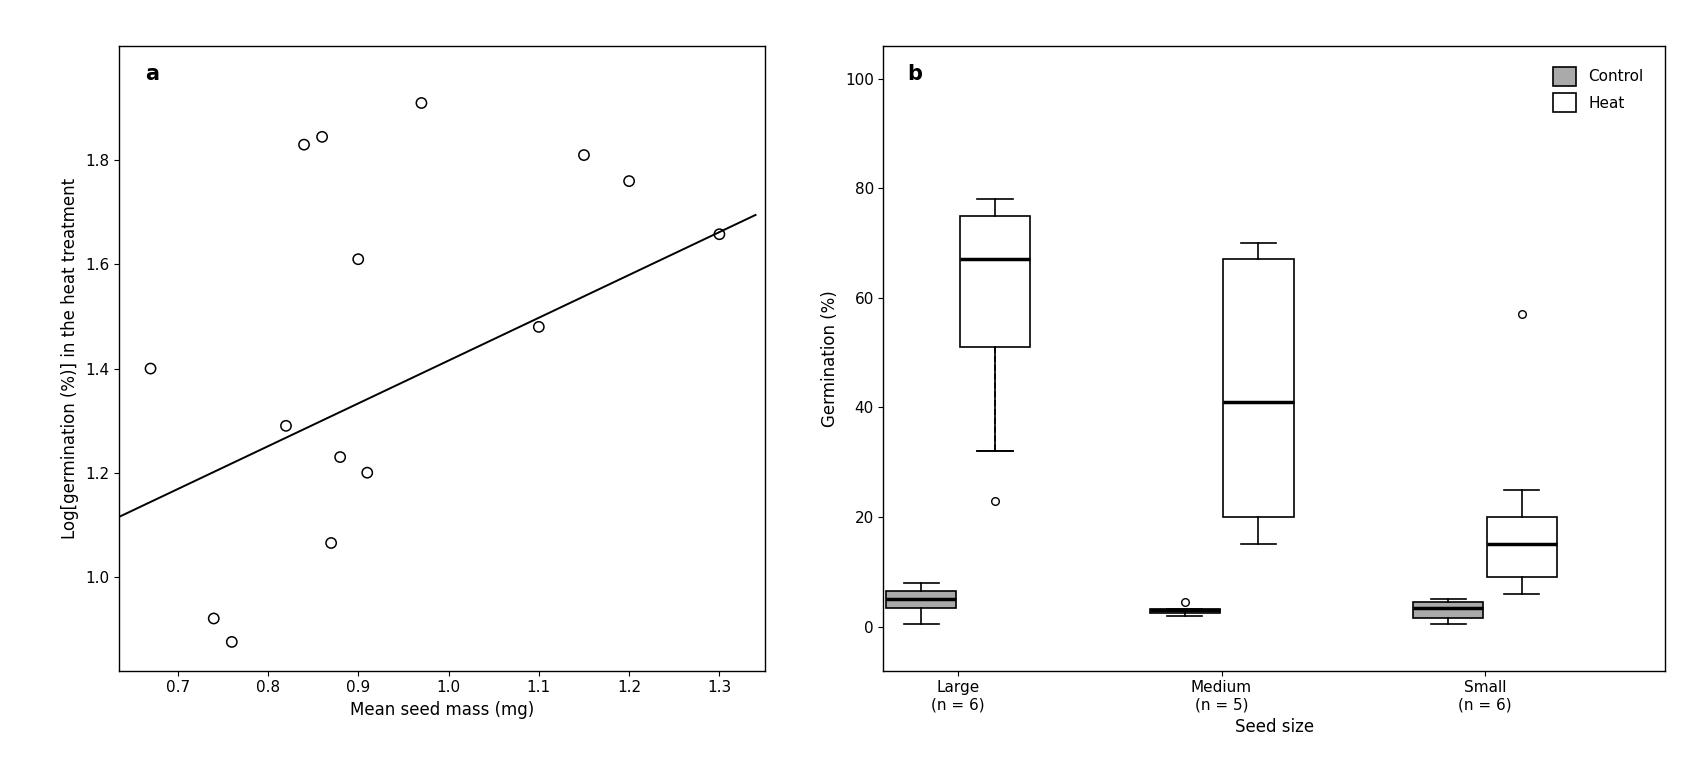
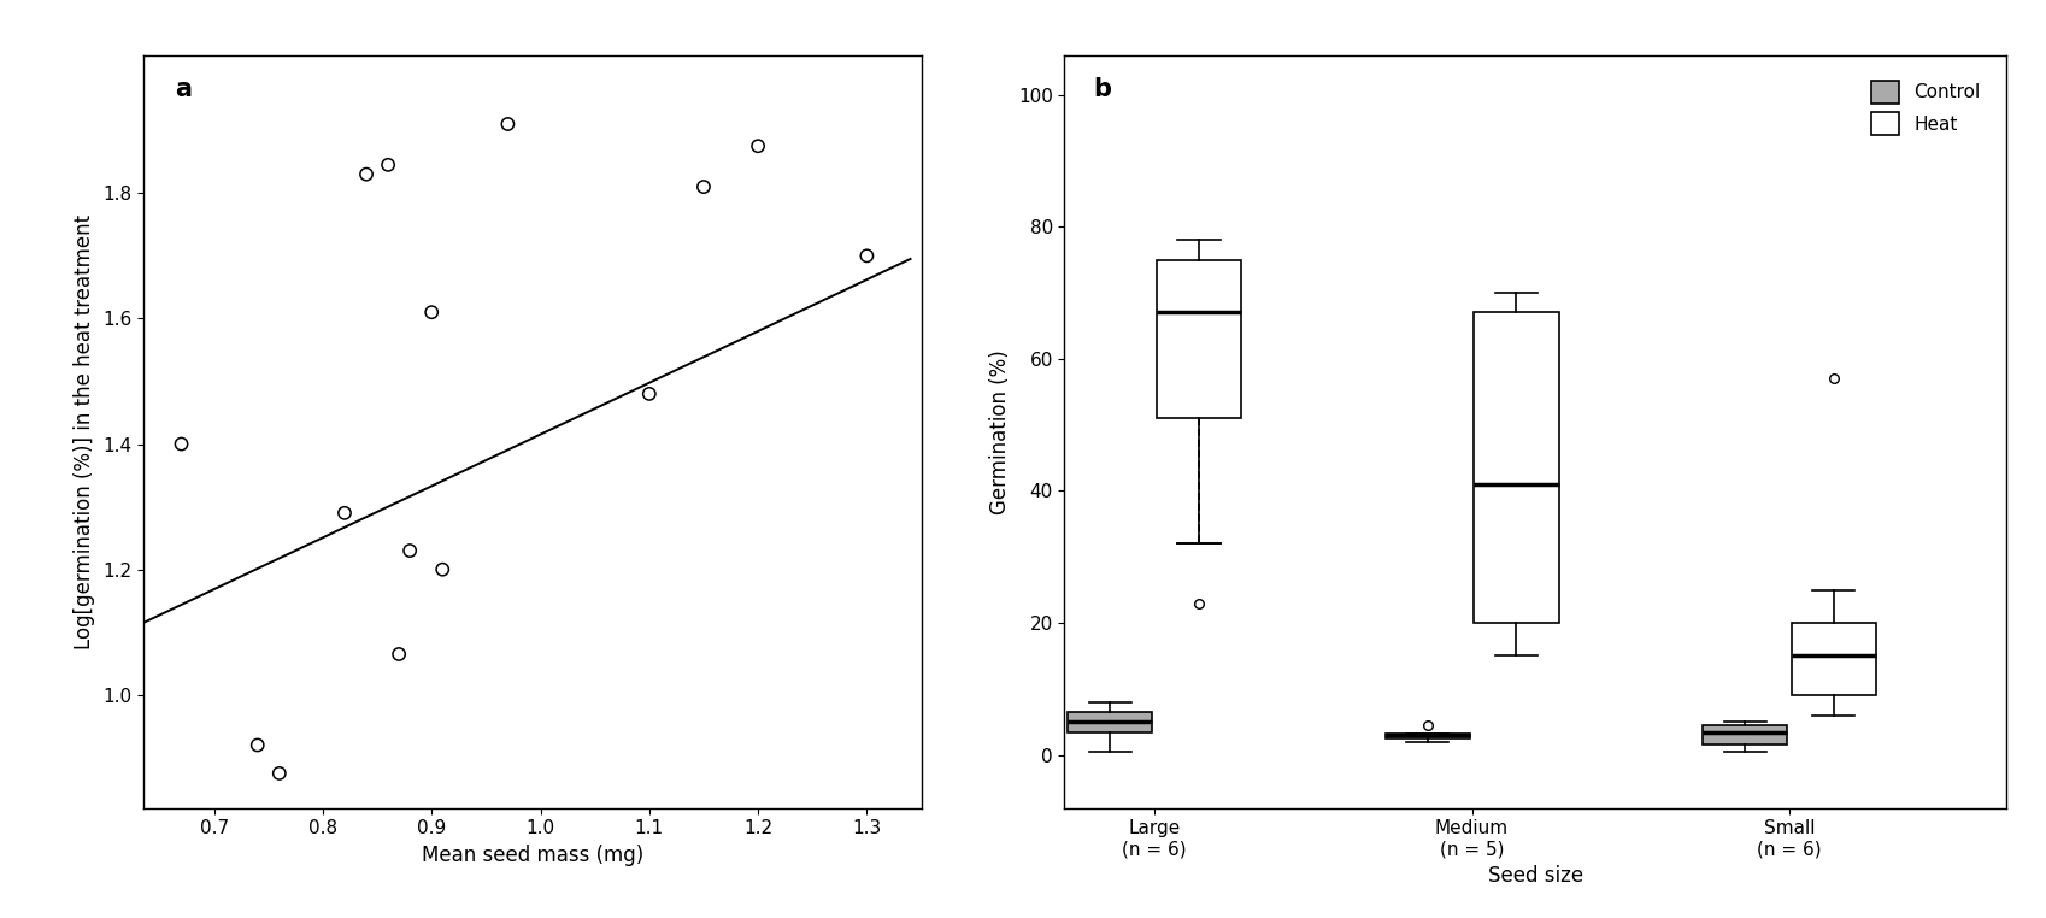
1.2: 1.760 -> 1.875
1.3: 1.658 -> 1.700
